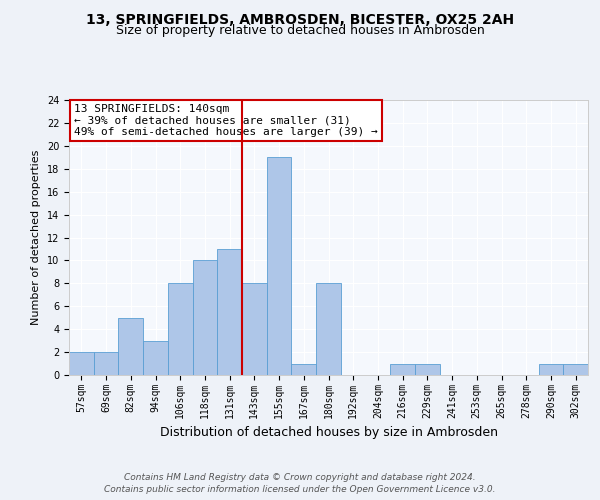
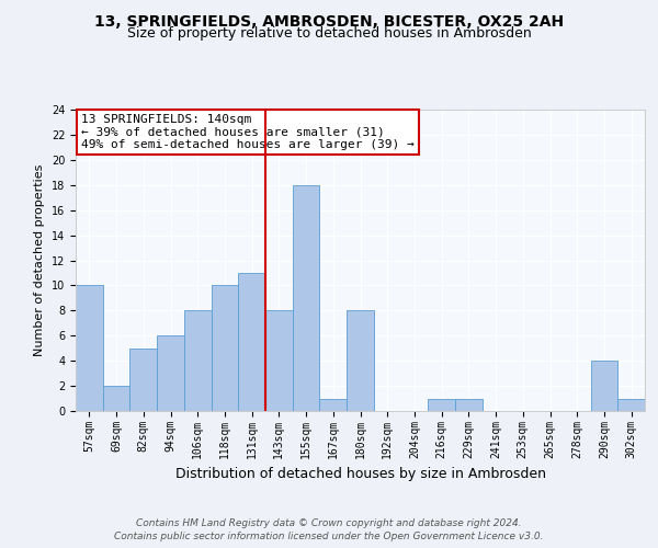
57sqm: 2 -> 10
94sqm: 3 -> 6
155sqm: 19 -> 18
290sqm: 1 -> 4
